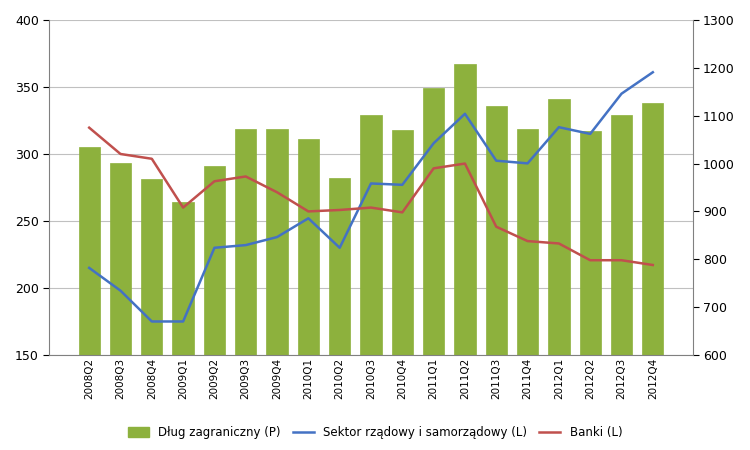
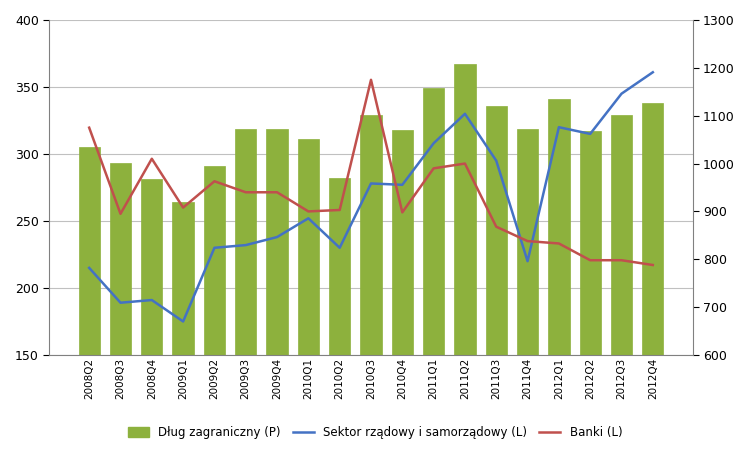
Sektor rządowy i samorządowy (L)/2008Q3: 198 -> 189
Banki (L)/2008Q3: 1020 -> 895
Sektor rządowy i samorządowy (L)/2008Q4: 175 -> 191
Banki (L)/2009Q3: 973 -> 940
Banki (L)/2010Q3: 908 -> 1175
Sektor rządowy i samorządowy (L)/2011Q4: 293 -> 220
